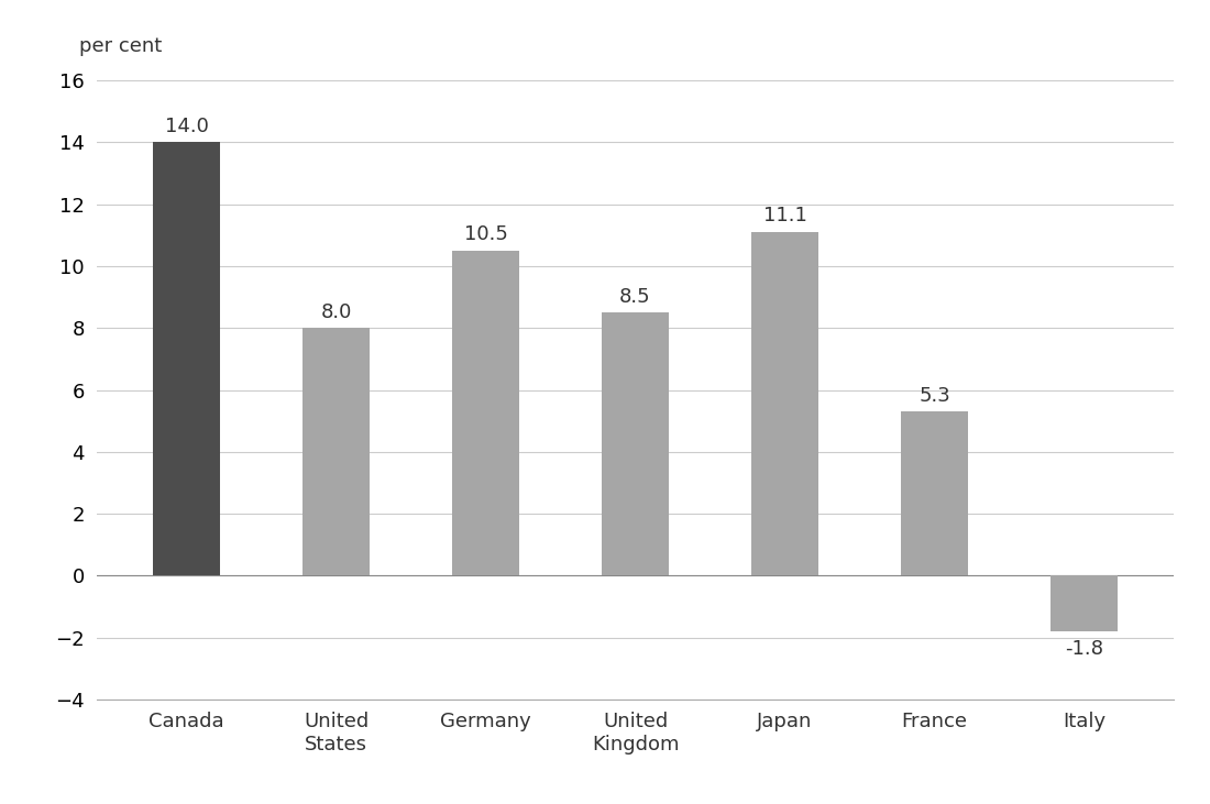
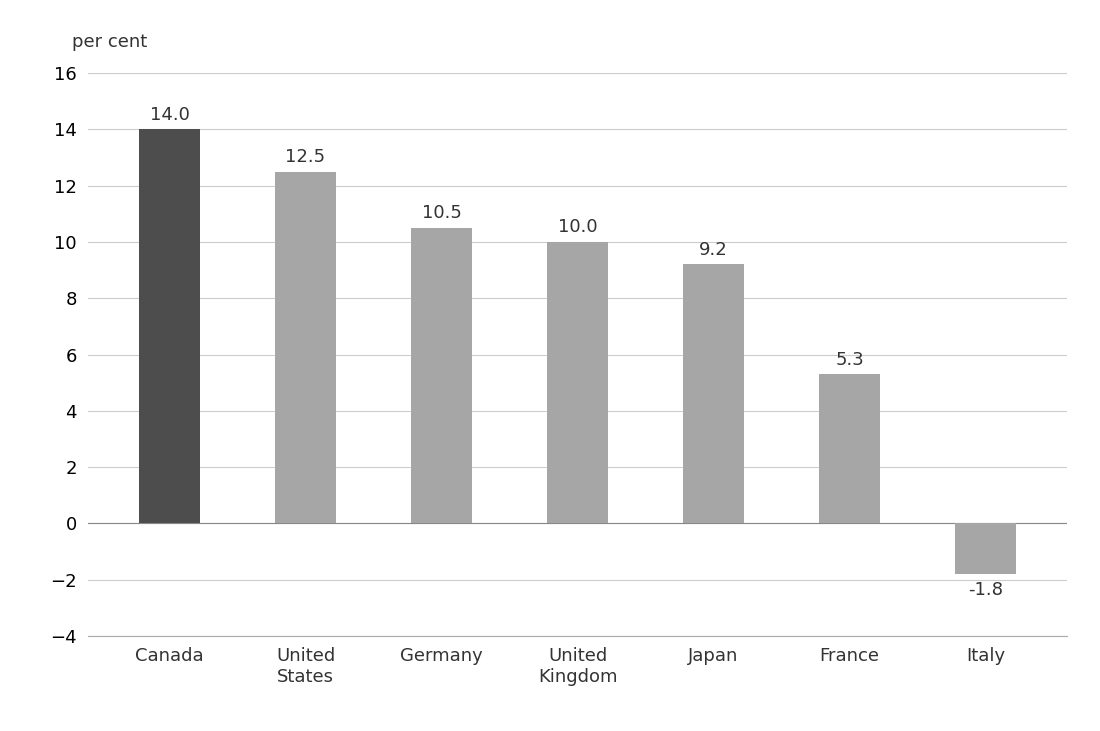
United States: 8.0 -> 12.5
United Kingdom: 8.5 -> 10.0
Japan: 11.1 -> 9.2
